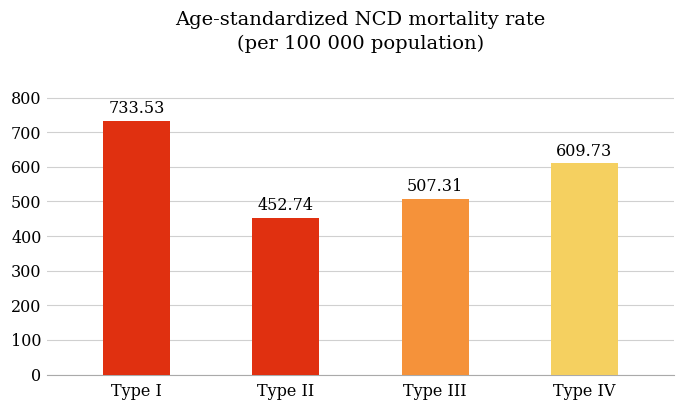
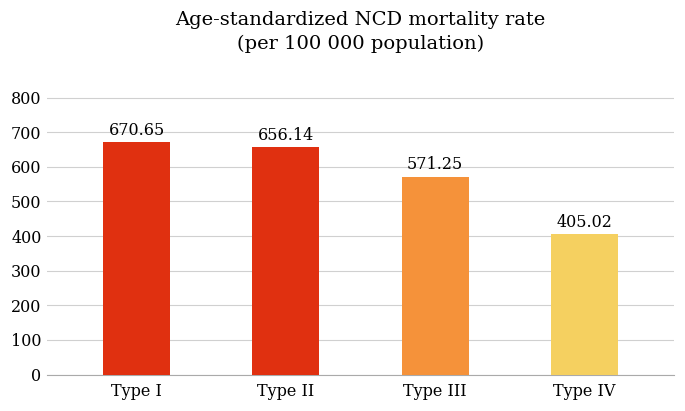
Type I: 733.53 -> 670.65
Type II: 452.74 -> 656.14
Type III: 507.31 -> 571.25
Type IV: 609.73 -> 405.02
